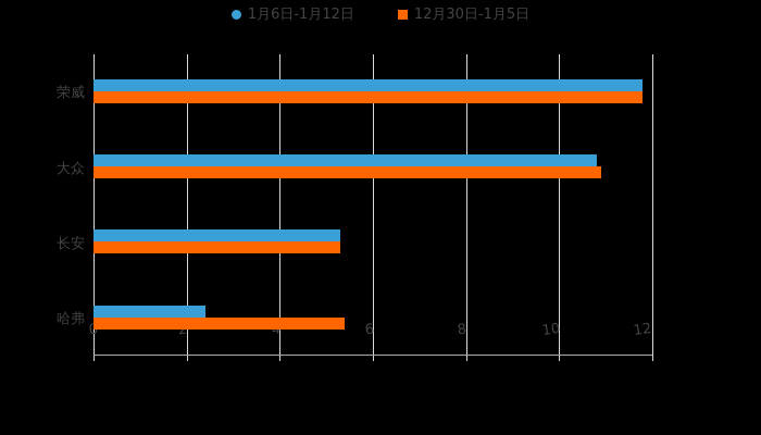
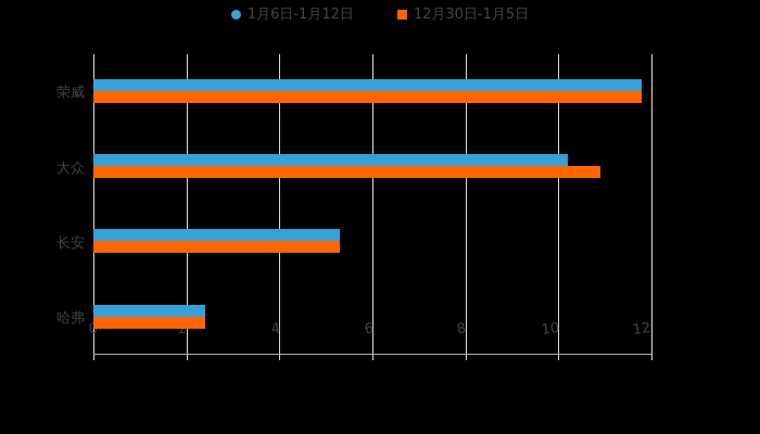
1月6日-1月12日/大众: 10.8 -> 10.2
12月30日-1月5日/哈弗: 5.4 -> 2.4
